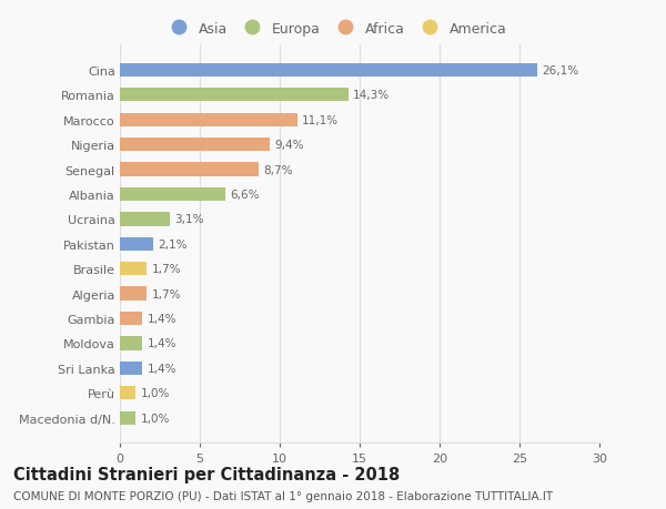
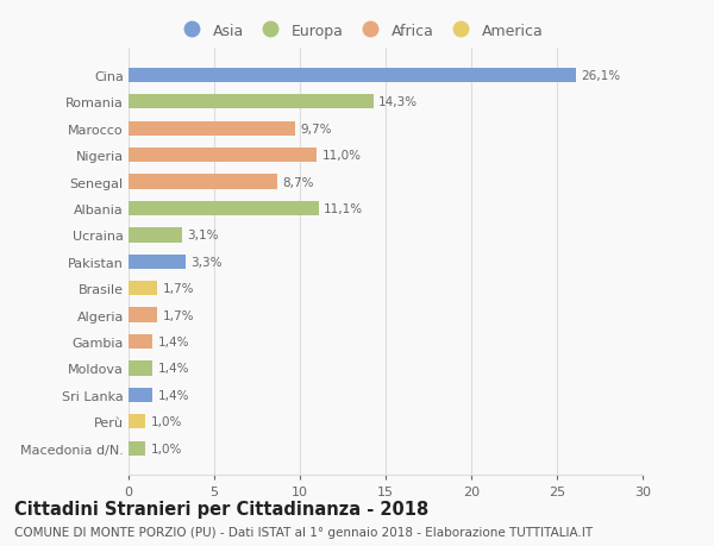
Marocco: 11,1% -> 9,7%
Nigeria: 9,4% -> 11,0%
Albania: 6,6% -> 11,1%
Pakistan: 2,1% -> 3,3%
